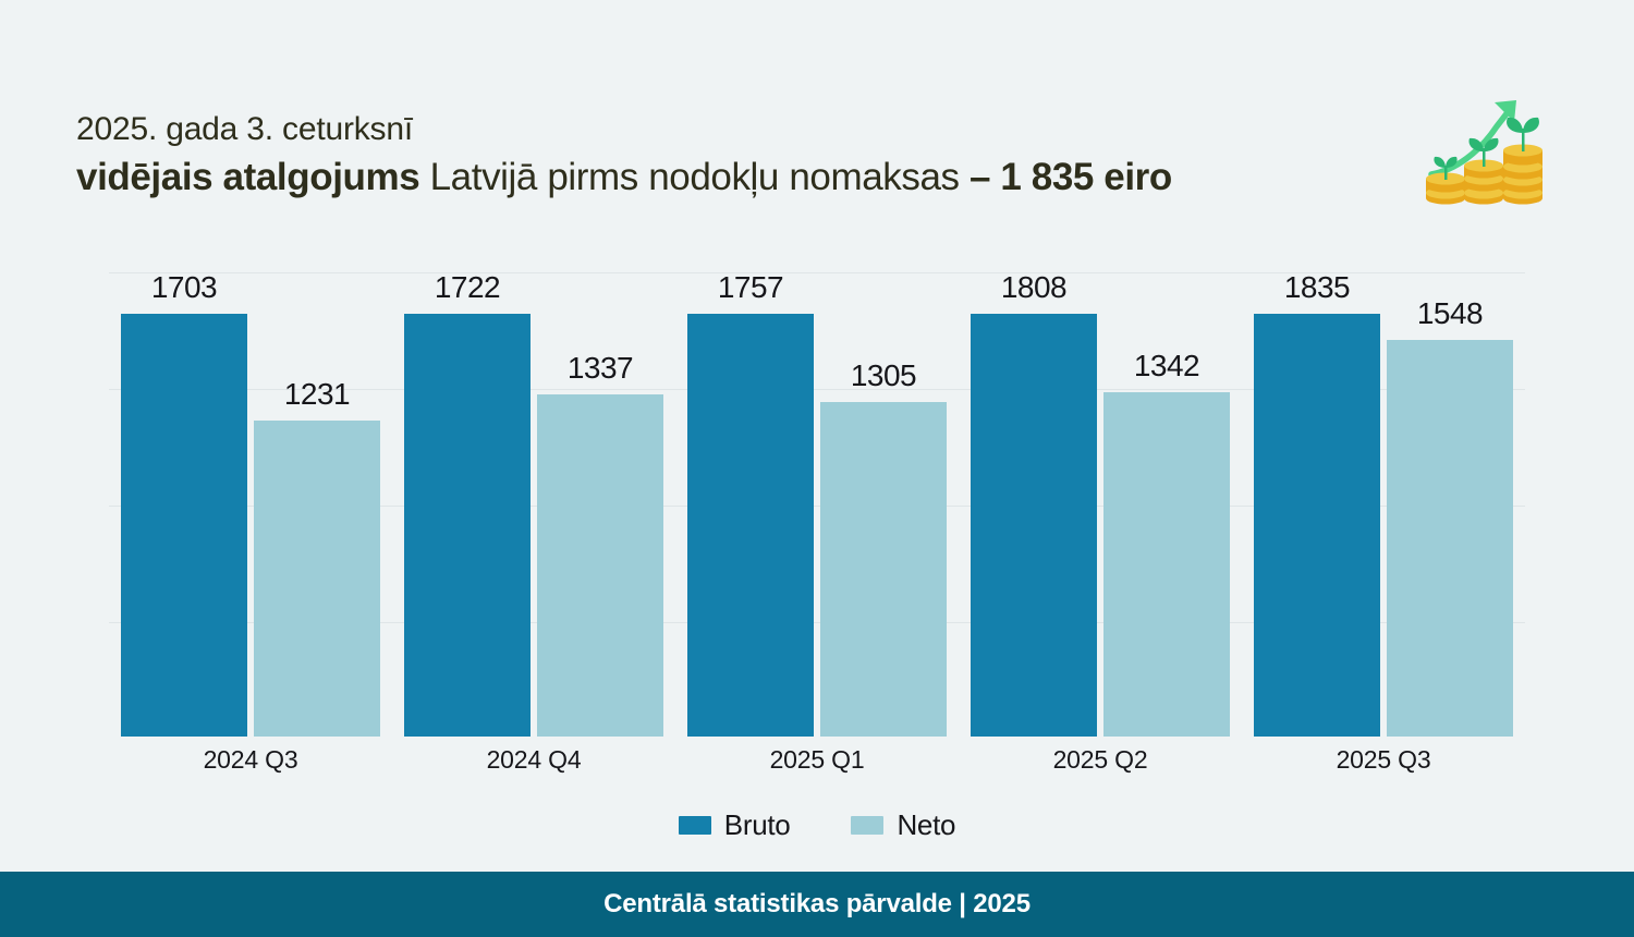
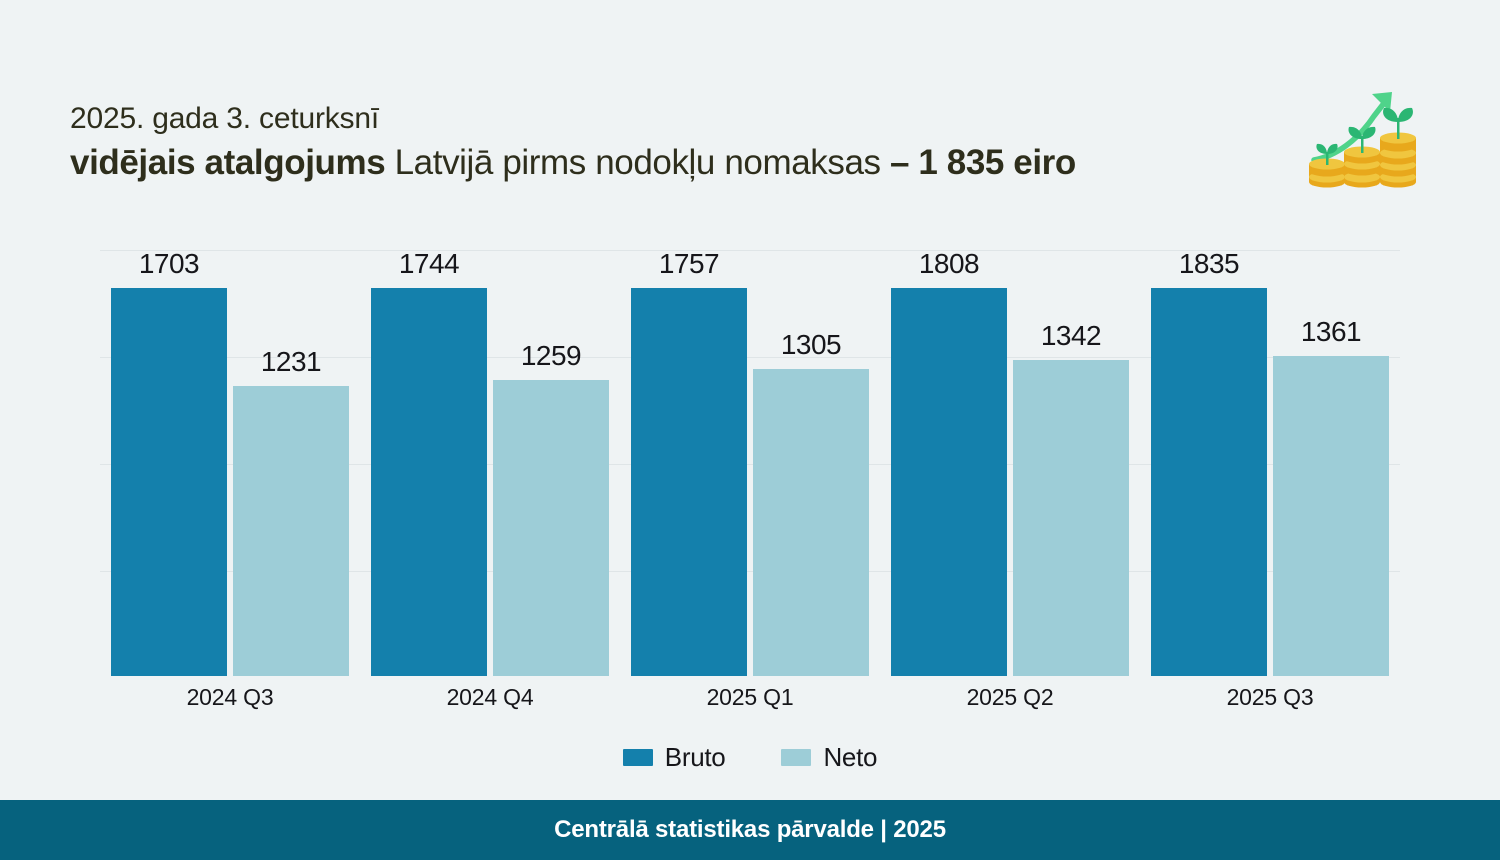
Bruto/2024 Q4: 1722 -> 1744
Neto/2024 Q4: 1337 -> 1259
Neto/2025 Q3: 1548 -> 1361
